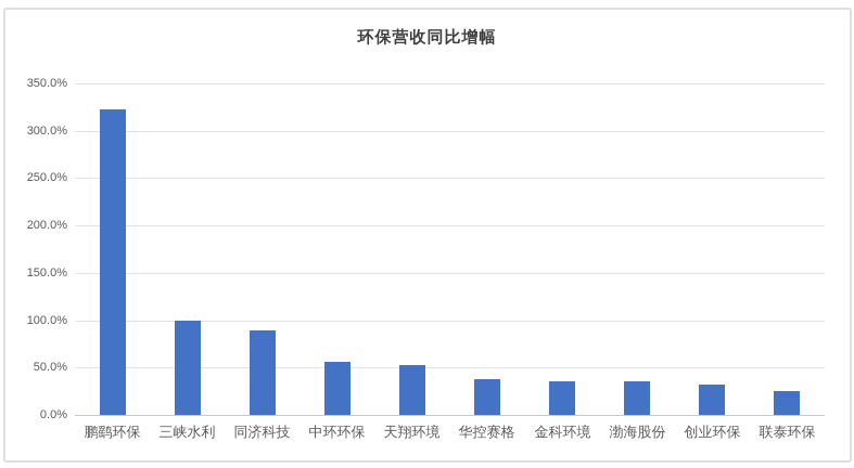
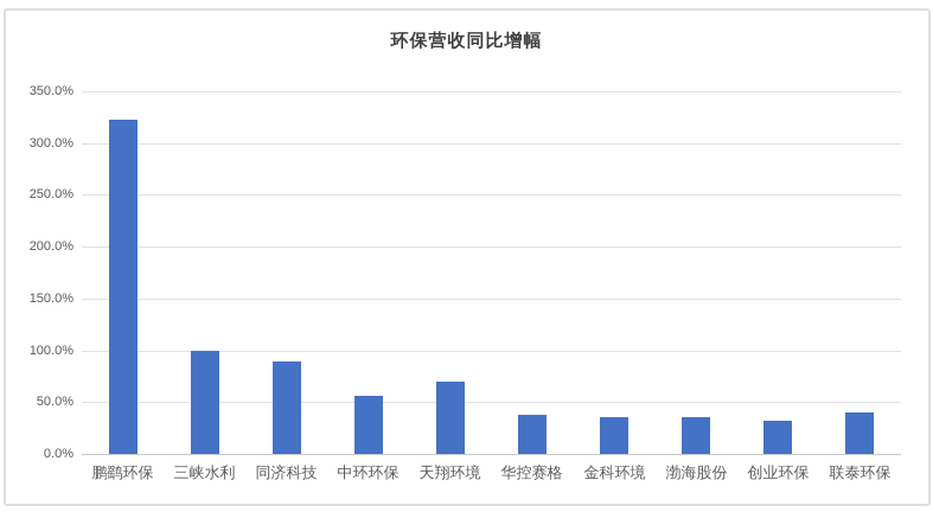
天翔环境: 50% -> 70%
联泰环保: 20% -> 40%
